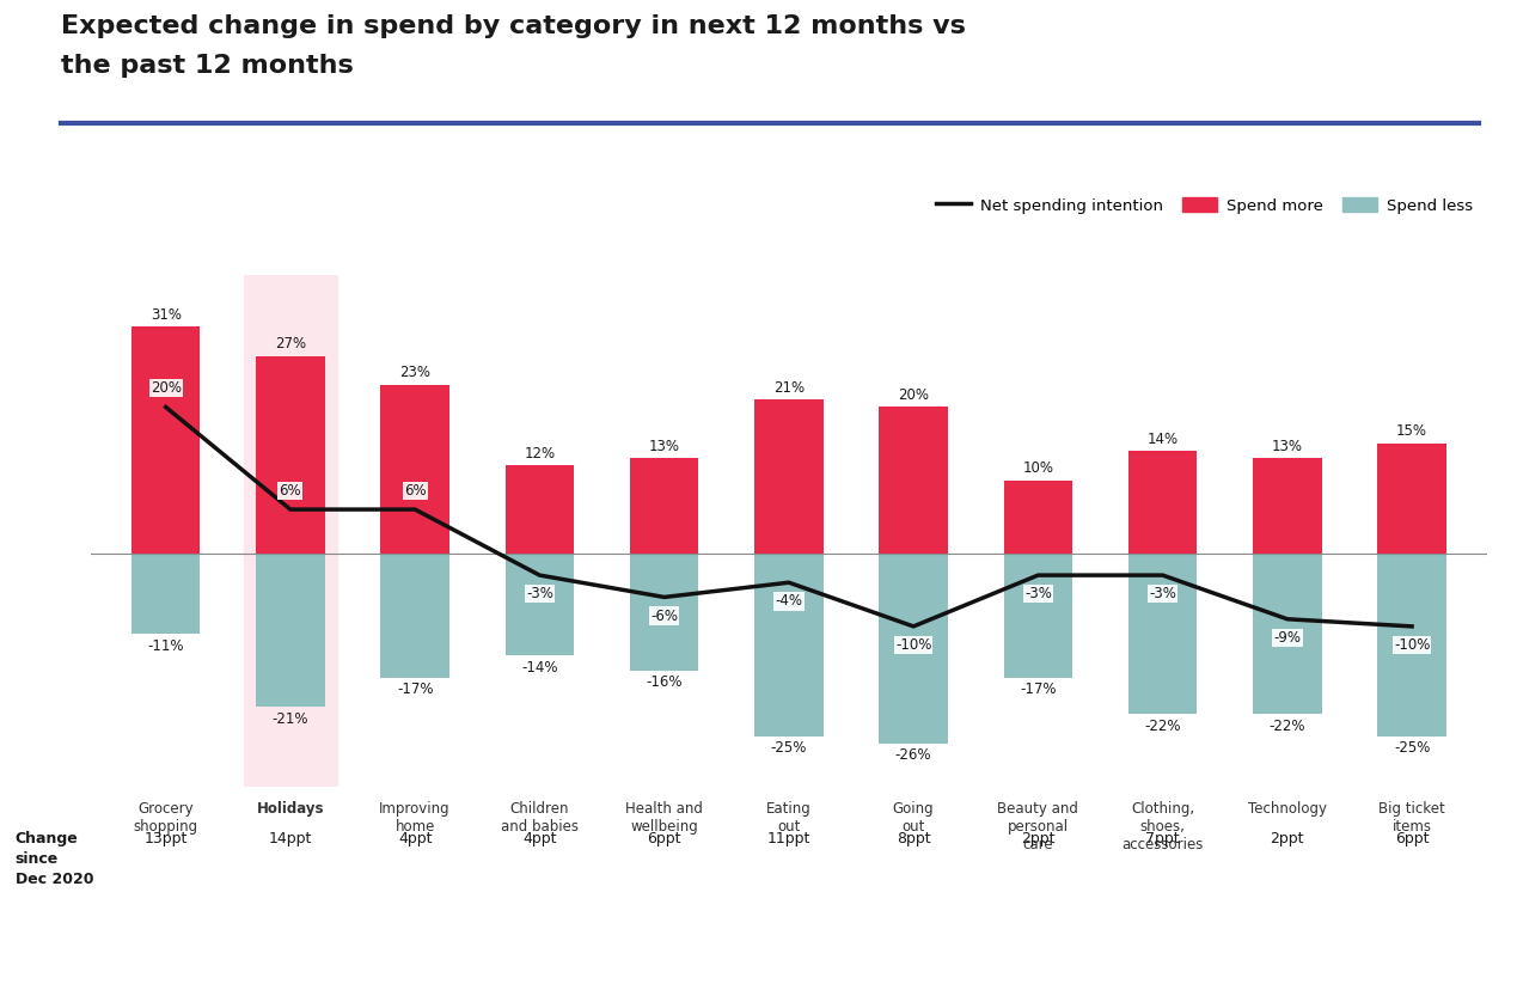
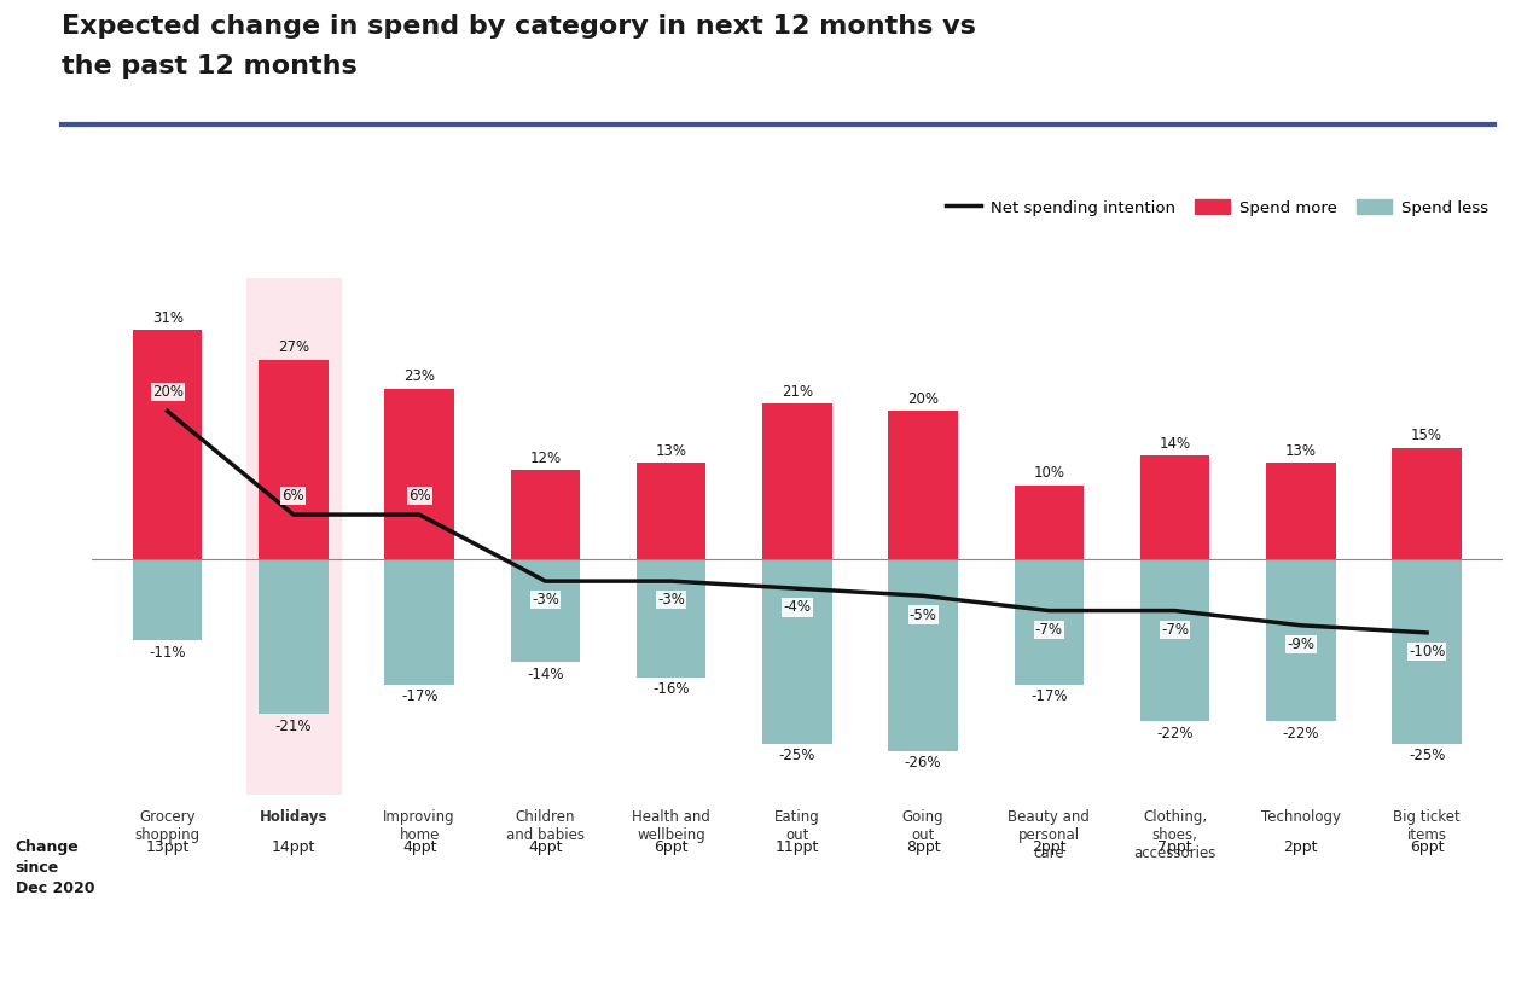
Net spending intention/Health and wellbeing: -6% -> -3%
Net spending intention/Going out: -10% -> -5%
Net spending intention/Beauty and personal care: -3% -> -7%
Net spending intention/Clothing, shoes, accessories: -3% -> -7%
